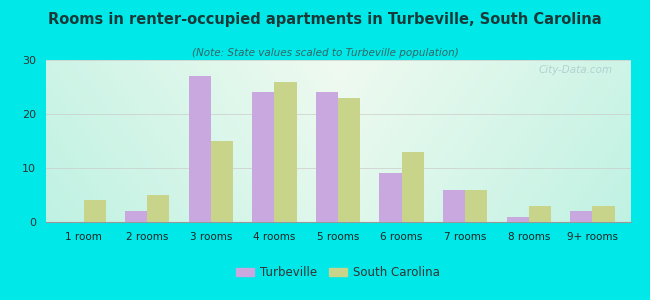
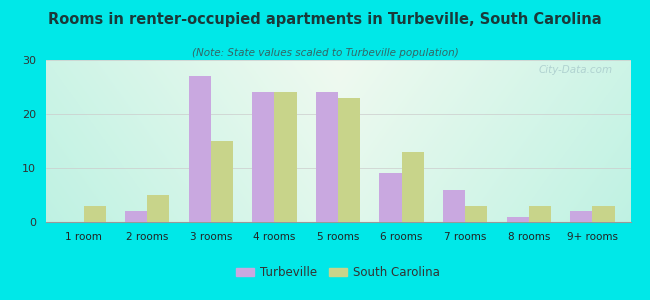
South Carolina/1 room: 4 -> 3
South Carolina/4 rooms: 26 -> 24
South Carolina/7 rooms: 6 -> 3
